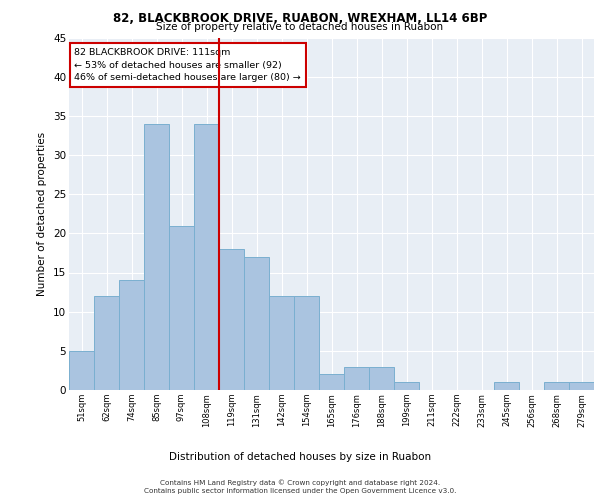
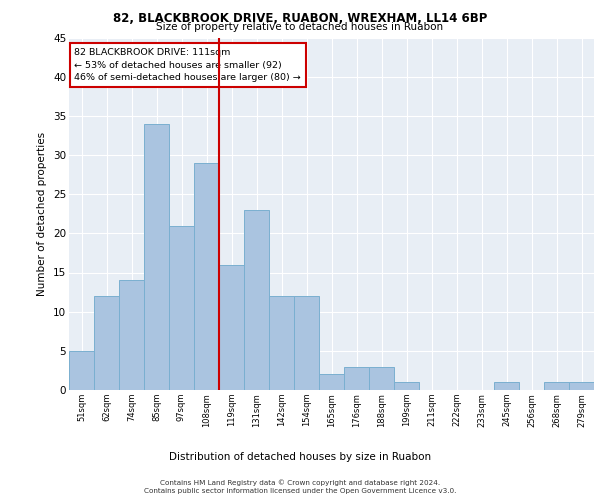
108sqm: 34 -> 29
119sqm: 18 -> 16
131sqm: 17 -> 23
